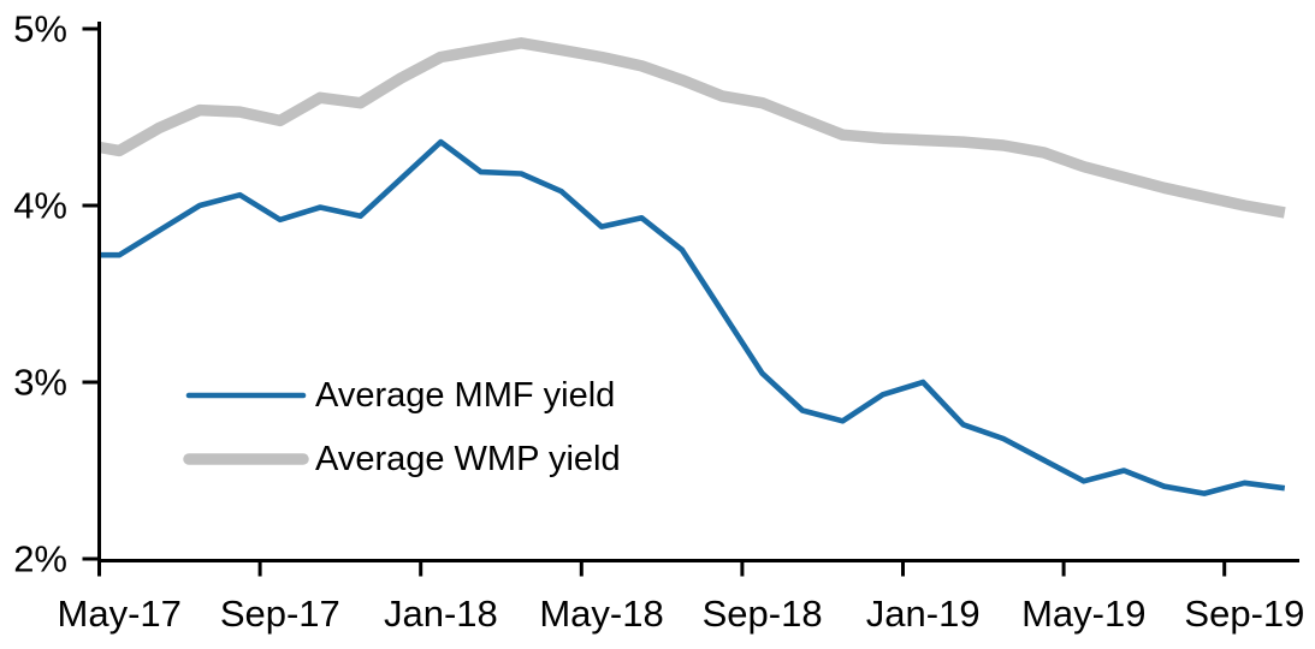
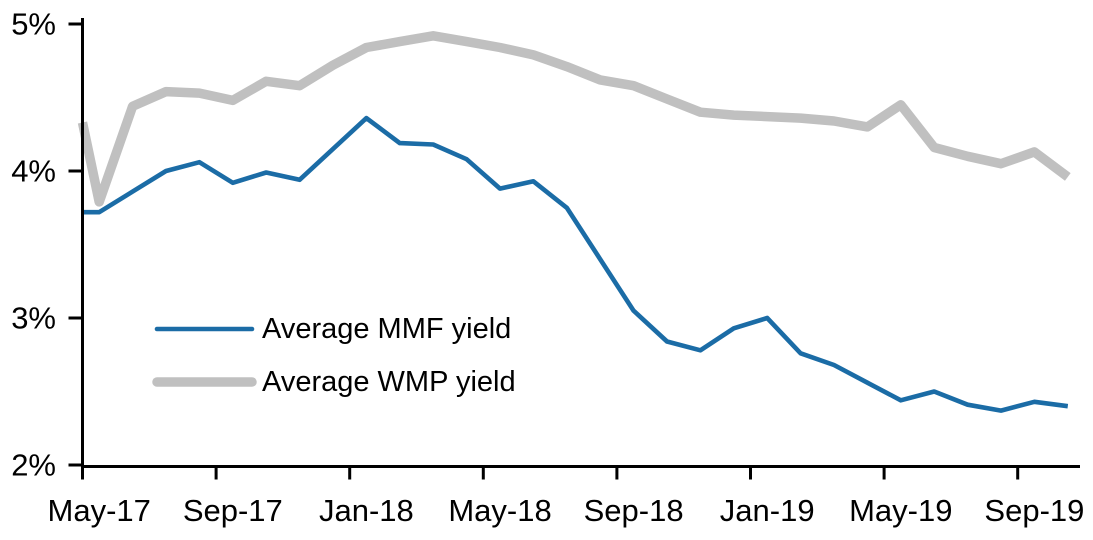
Average WMP yield/May-17: 4.31% -> 3.79%
Average WMP yield/May-19: 4.22% -> 4.45%
Average WMP yield/Sep-19: 4.00% -> 4.13%
